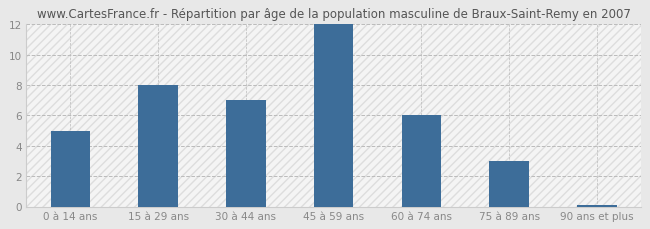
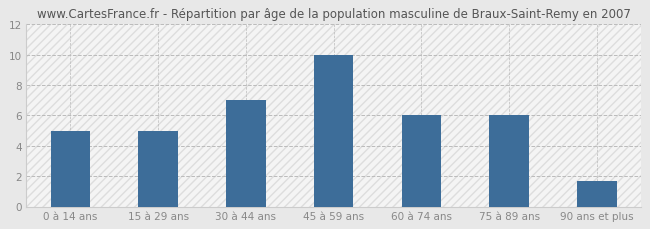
15 à 29 ans: 8.0 -> 5.0
45 à 59 ans: 12.0 -> 10.0
75 à 89 ans: 3.0 -> 6.0
90 ans et plus: 0.1 -> 1.7
